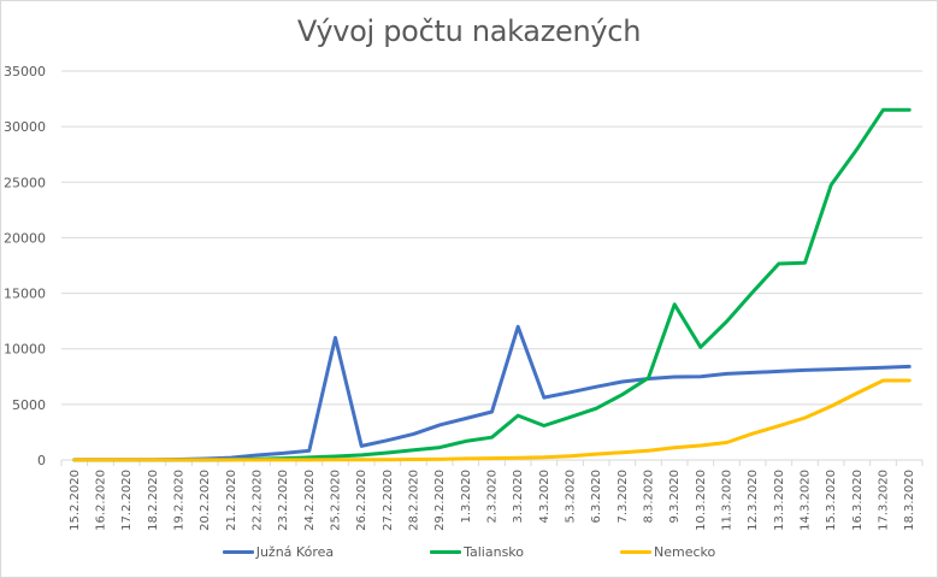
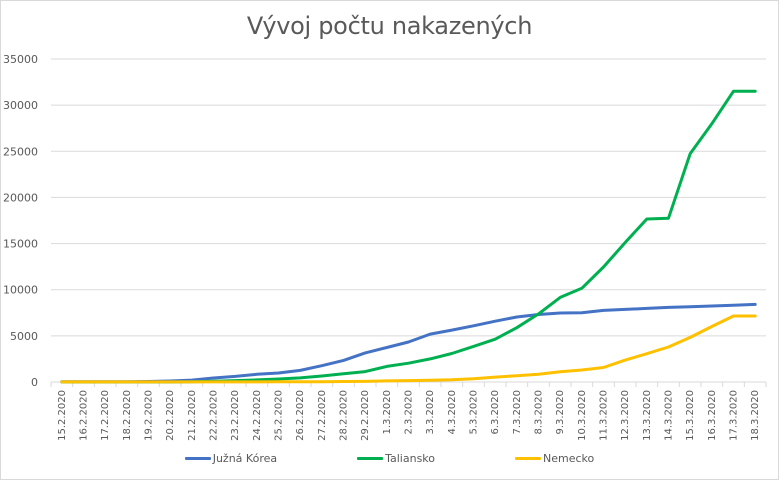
Južná Kórea/25.2.2020: 11000 -> 1000
Južná Kórea/3.3.2020: 12000 -> 5000
Taliansko/3.3.2020: 4000 -> 3000
Taliansko/9.3.2020: 14000 -> 9000
